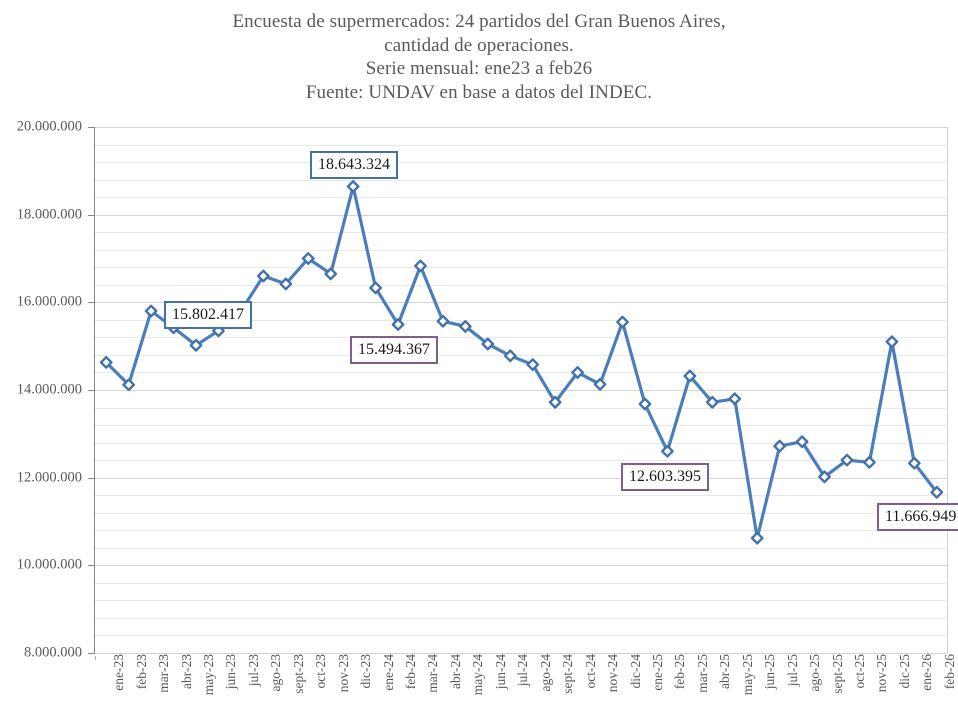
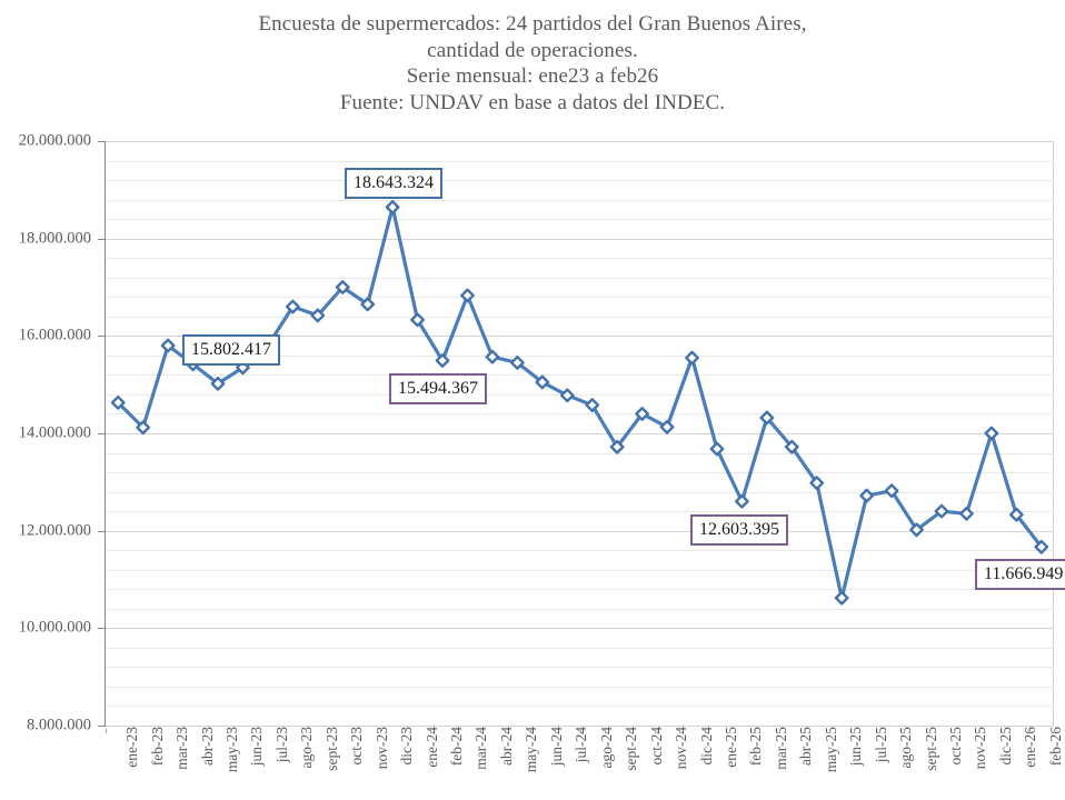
may-25: 13800000 -> 13000000
dic-25: 15100000 -> 14000000
